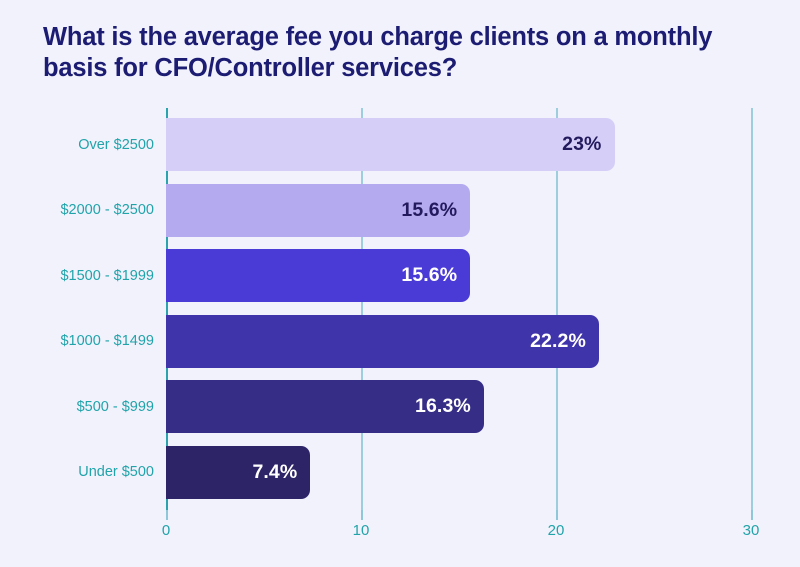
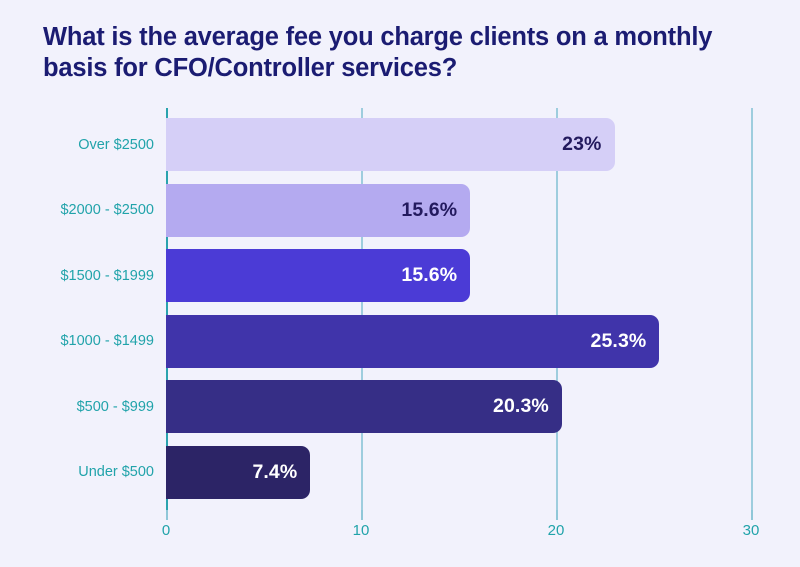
$1000 - $1499: 22.2% -> 25.3%
$500 - $999: 16.3% -> 20.3%
